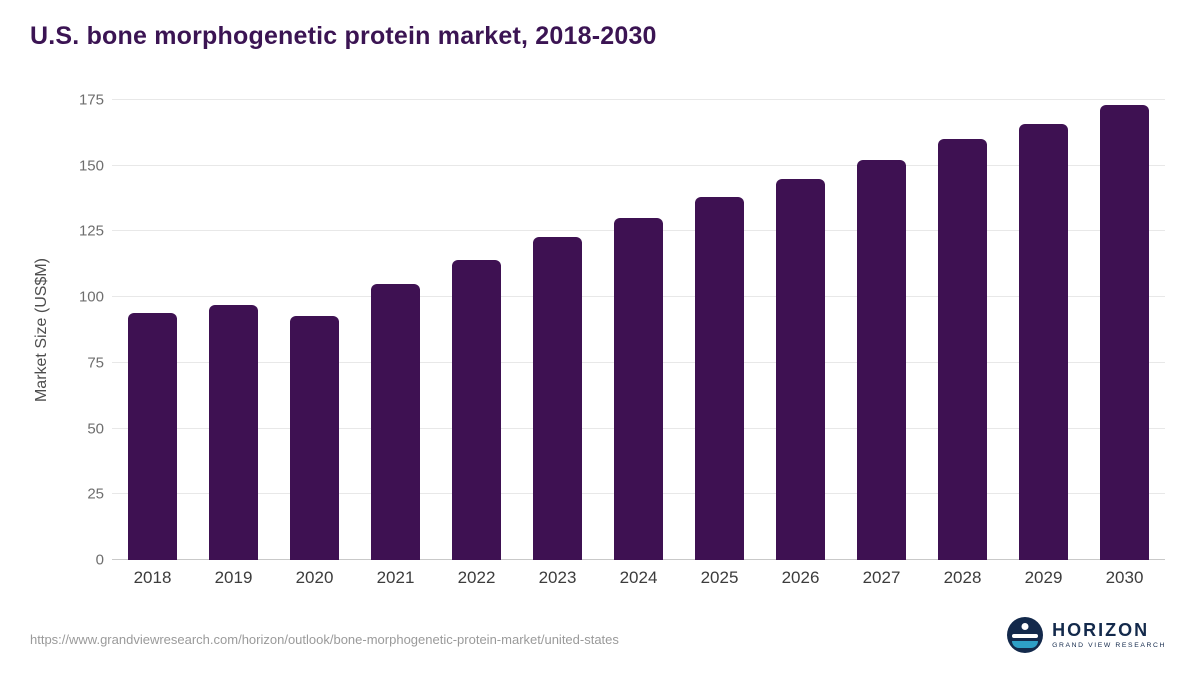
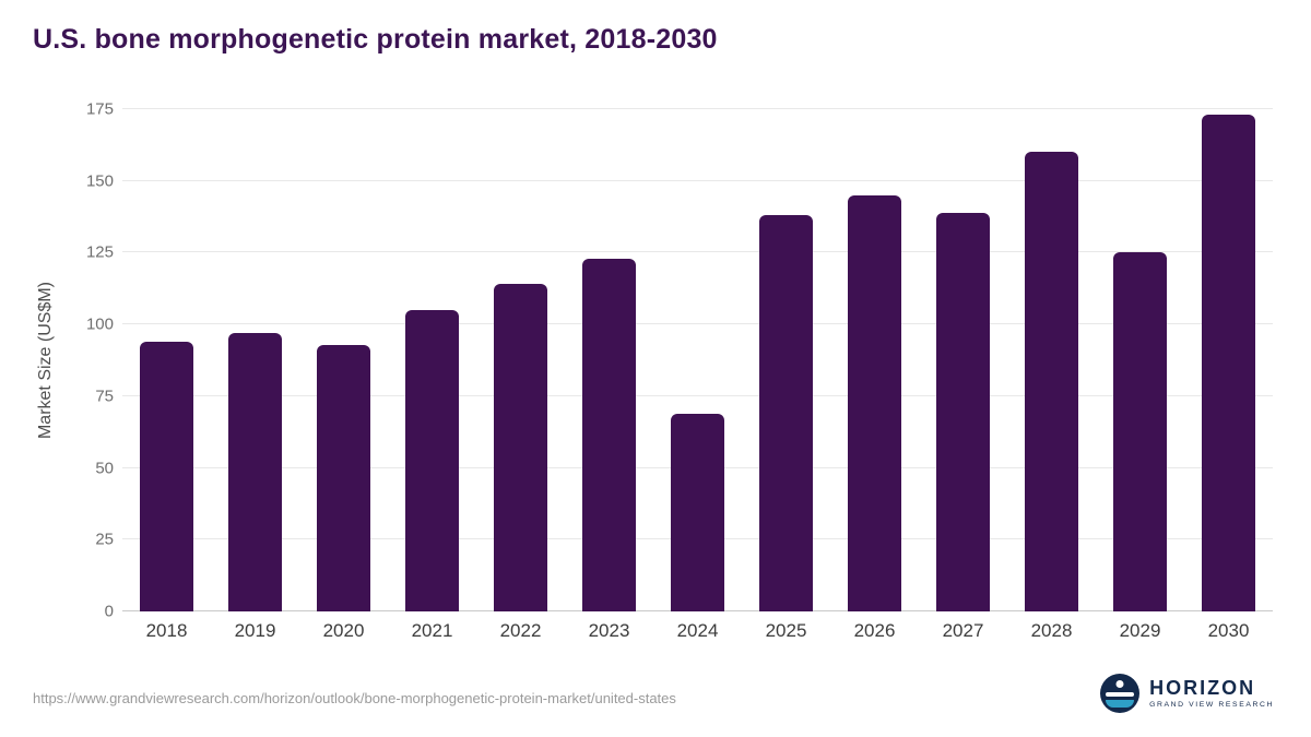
2024: 130 -> 69
2027: 152 -> 139
2029: 166 -> 125
